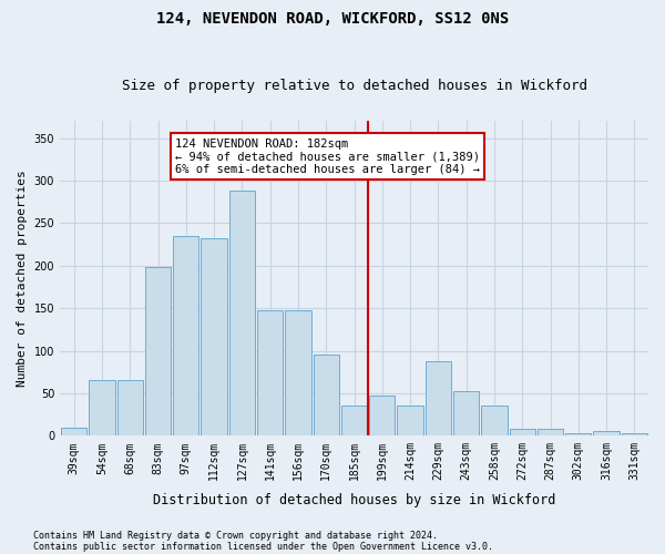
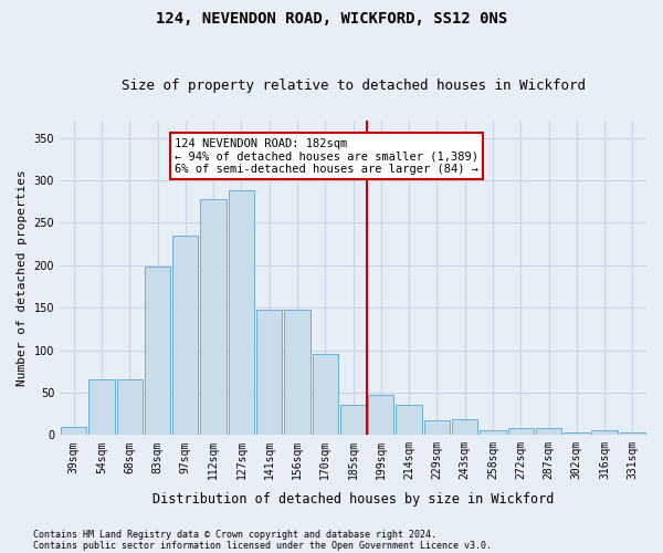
112sqm: 232 -> 278
229sqm: 88 -> 17
243sqm: 52 -> 18
258sqm: 36 -> 5
